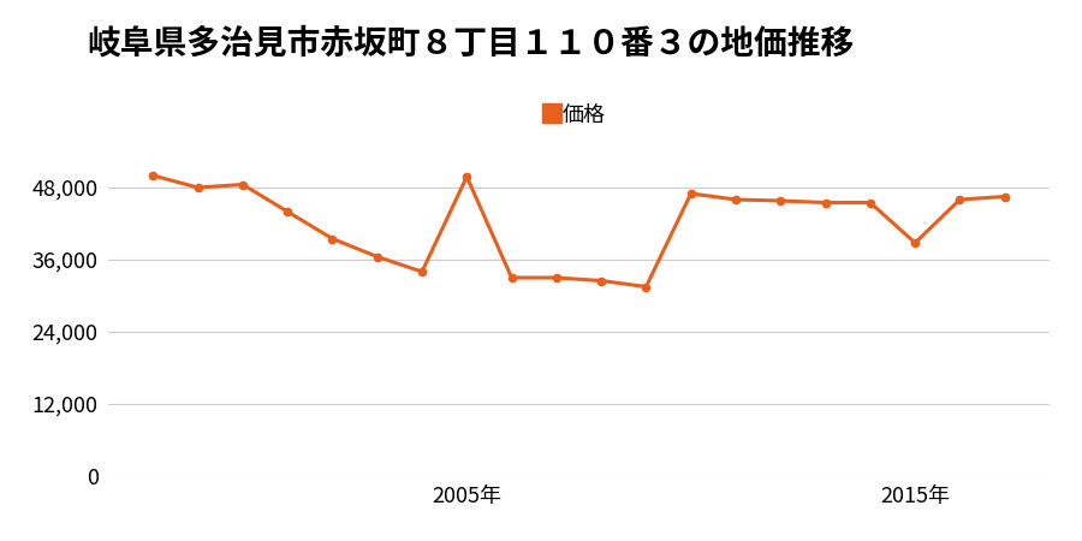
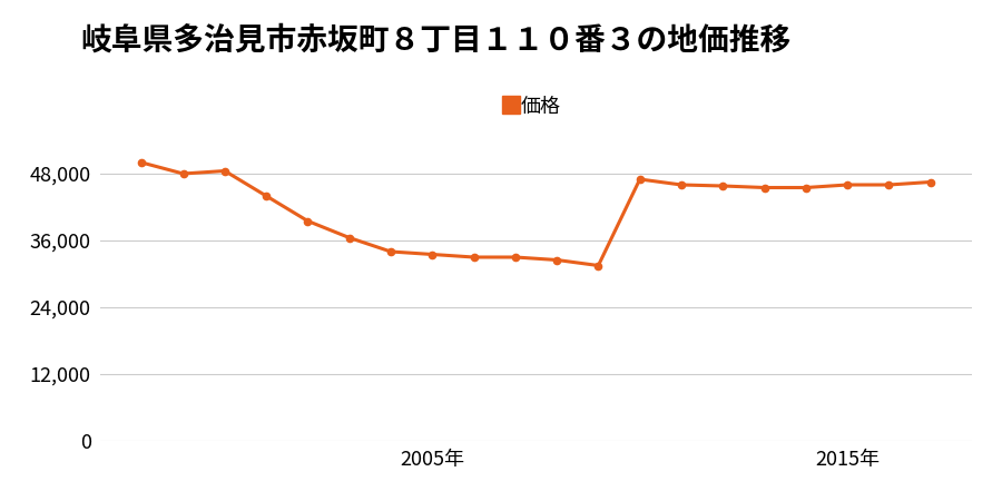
2005年: 49,800 -> 33,500
2015年: 38,800 -> 46,000
